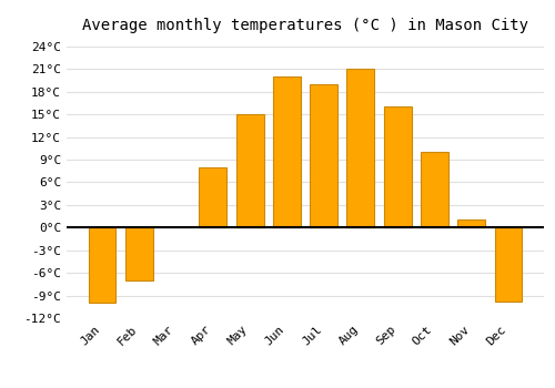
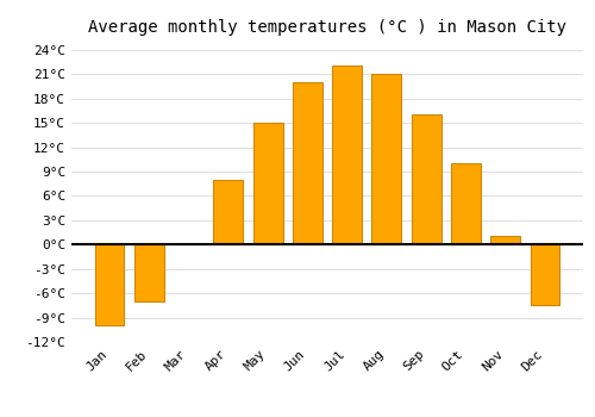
Jul: 19.0°C -> 22.0°C
Dec: -9.8°C -> -7.5°C
